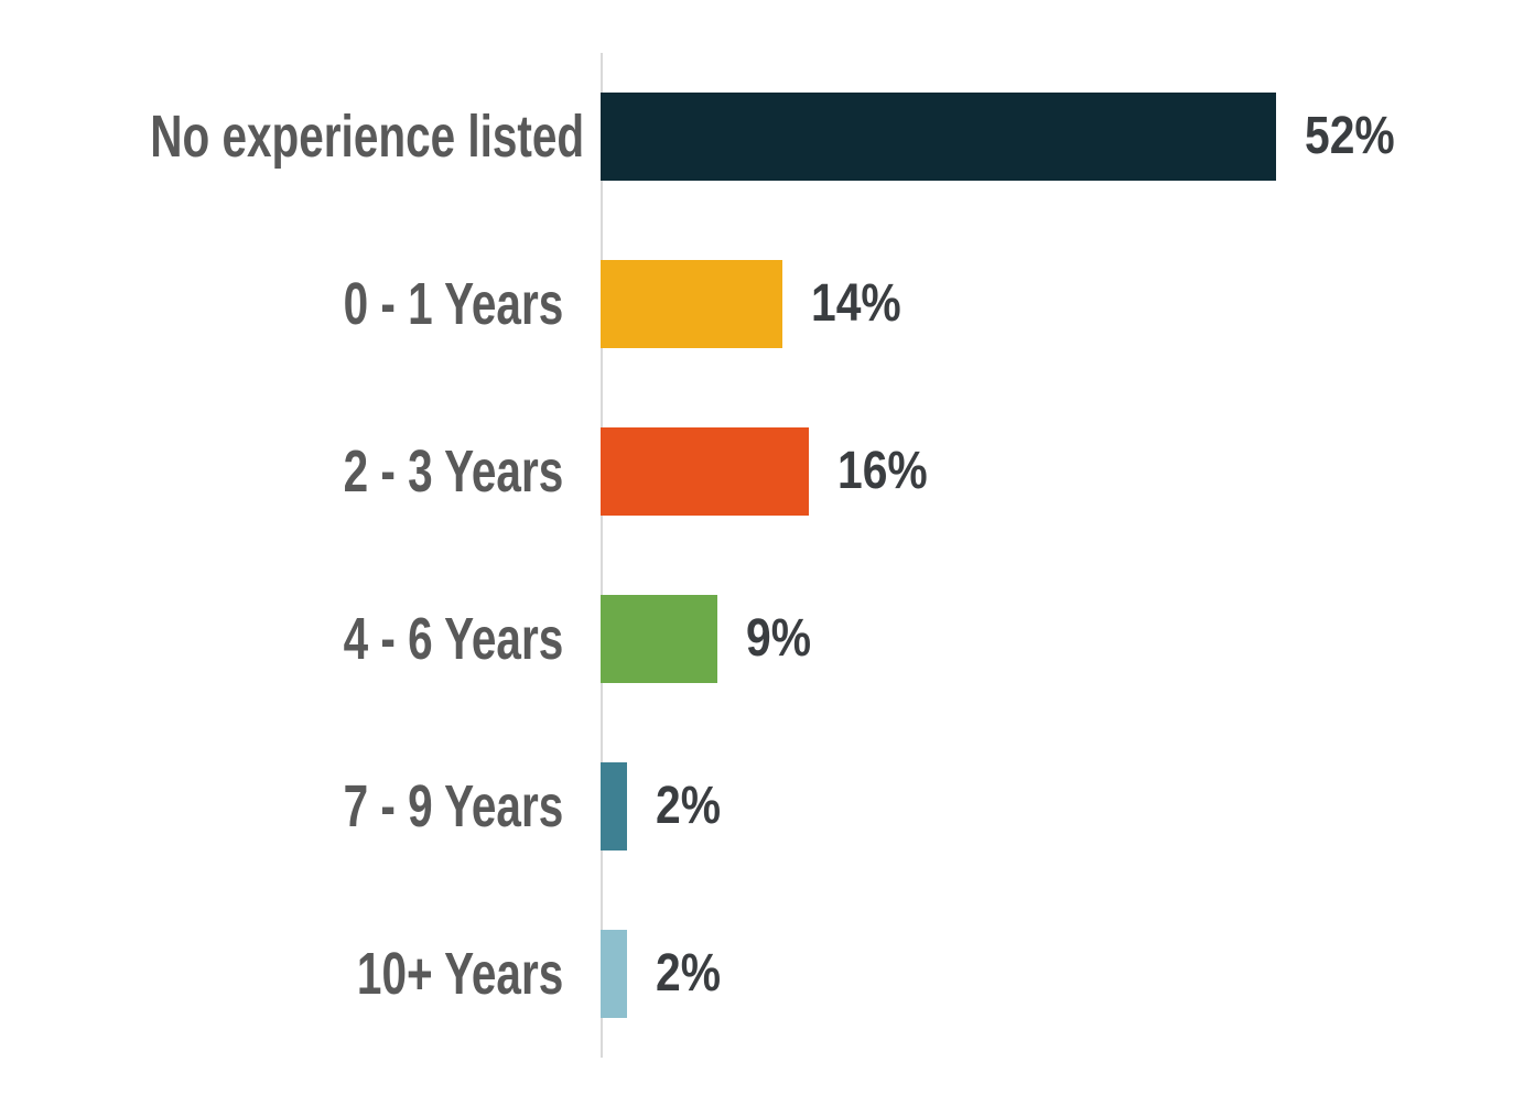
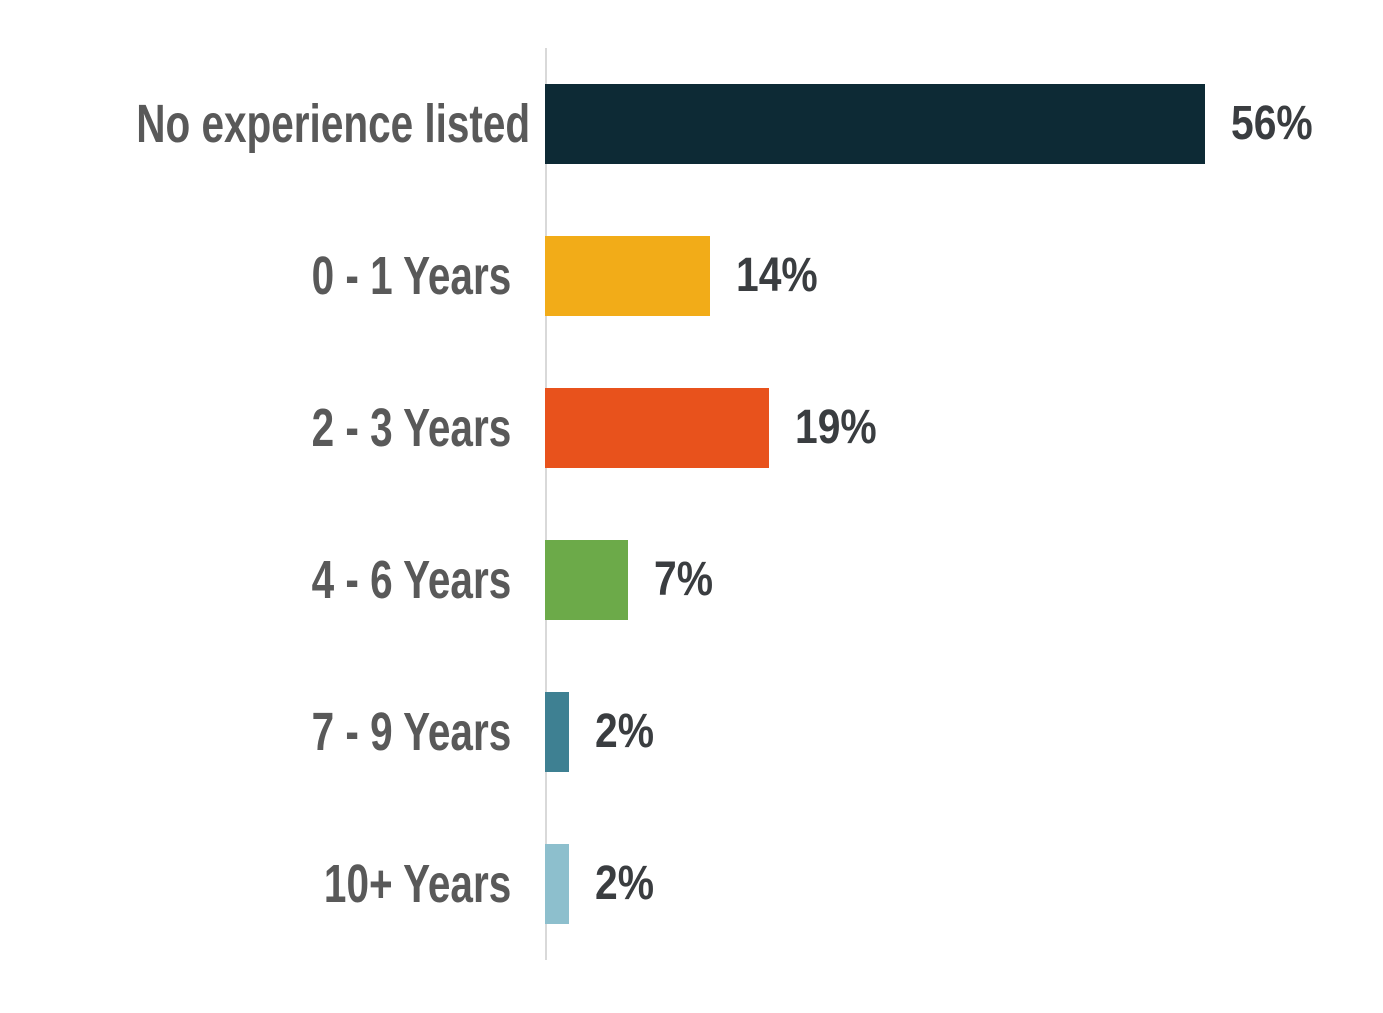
No experience listed: 52% -> 56%
2 - 3 Years: 16% -> 19%
4 - 6 Years: 9% -> 7%
